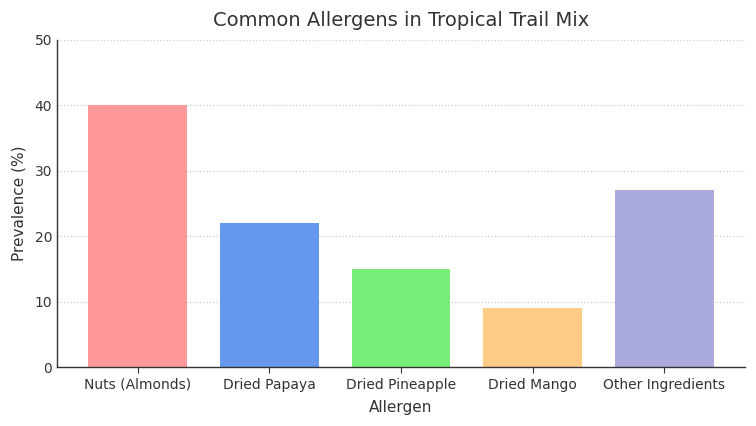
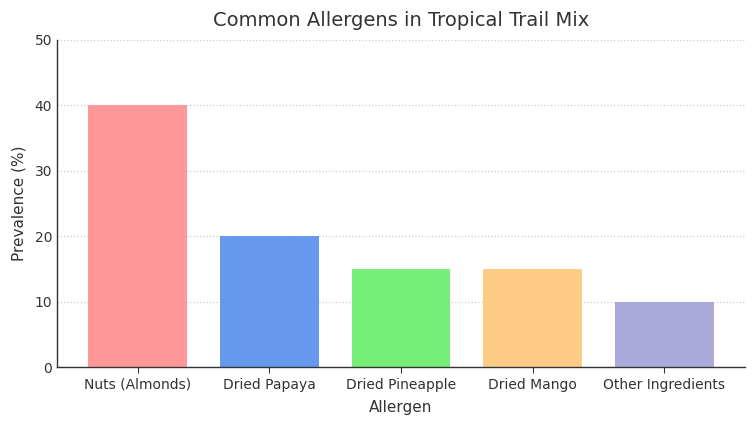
Dried Papaya: 22 -> 20
Dried Mango: 9 -> 15
Other Ingredients: 27 -> 10
